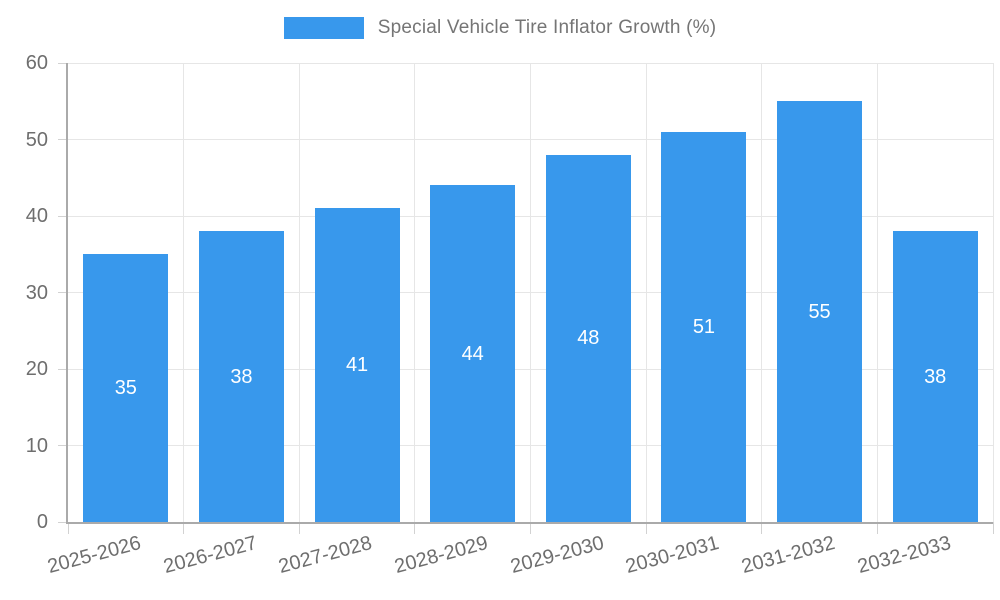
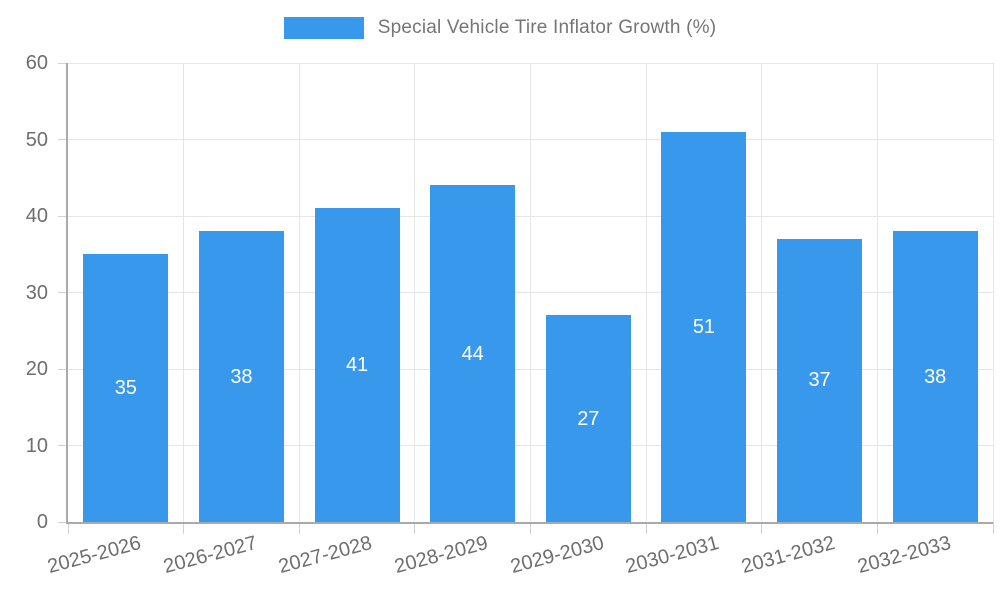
2029-2030: 48 -> 27
2031-2032: 55 -> 37
